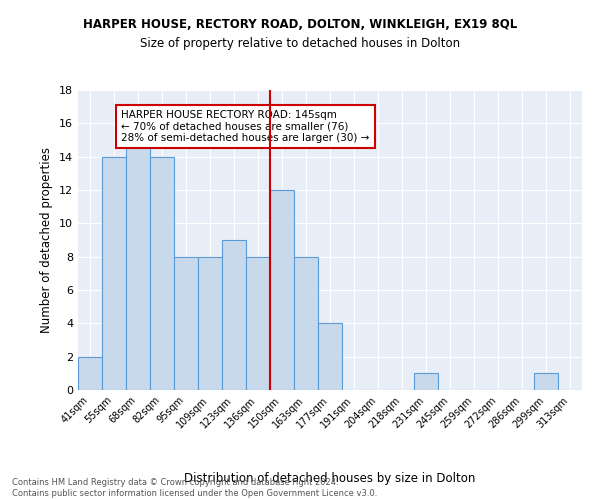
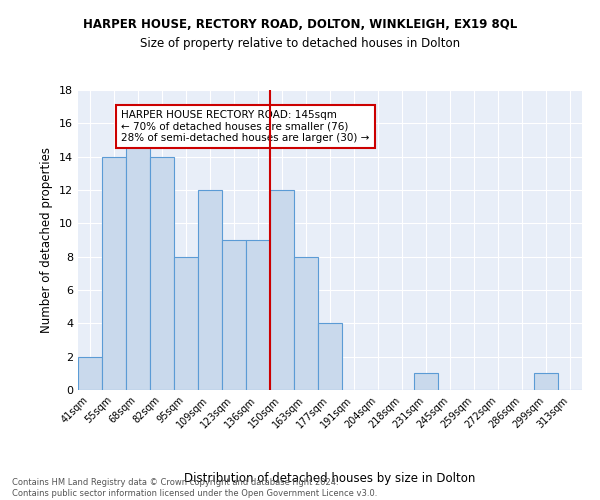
109sqm: 8 -> 12
136sqm: 8 -> 9
